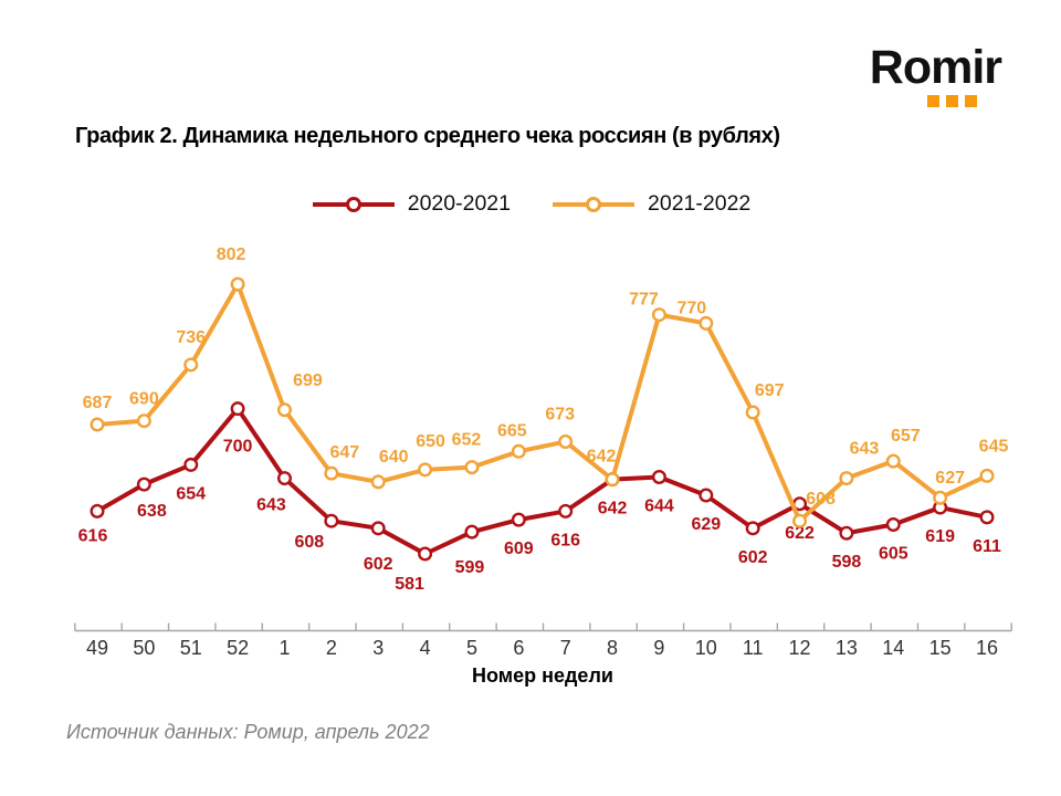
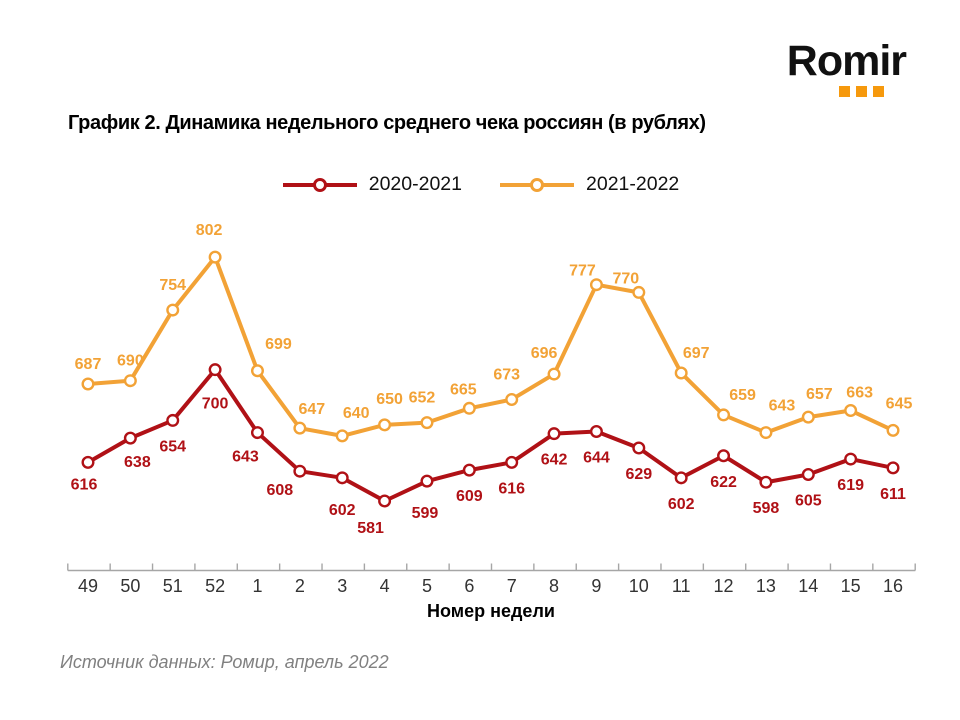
2021-2022/51: 736 -> 754
2021-2022/8: 642 -> 696
2021-2022/12: 608 -> 659
2021-2022/15: 627 -> 663
